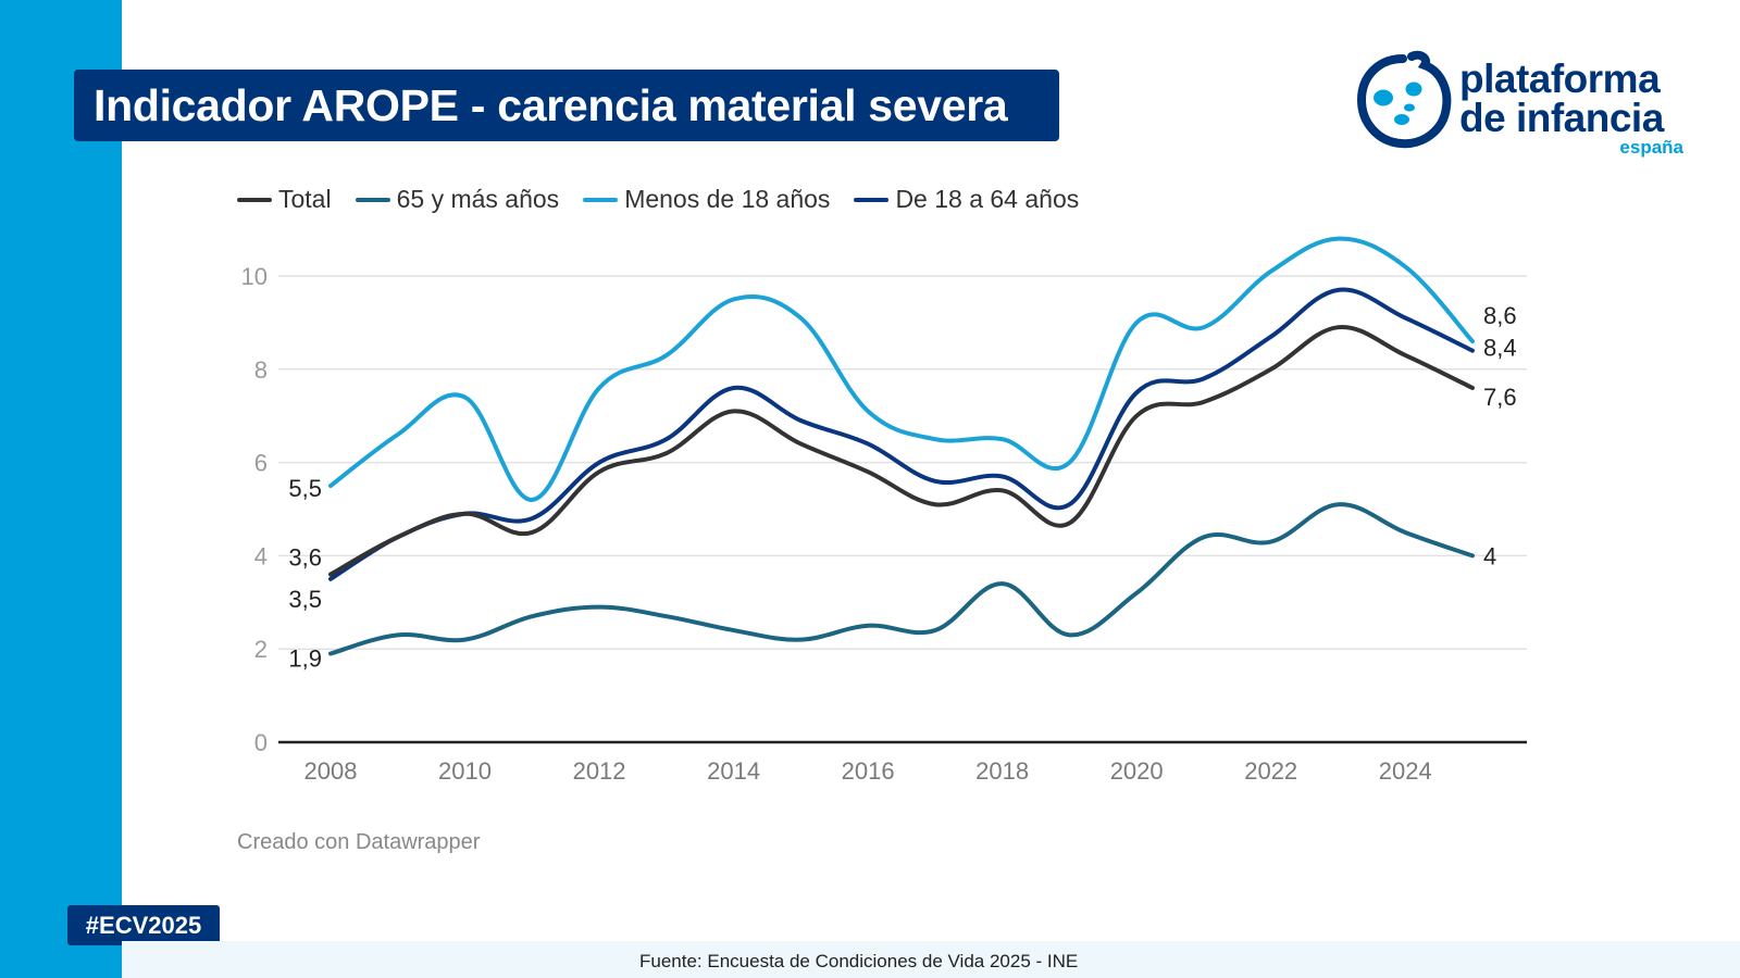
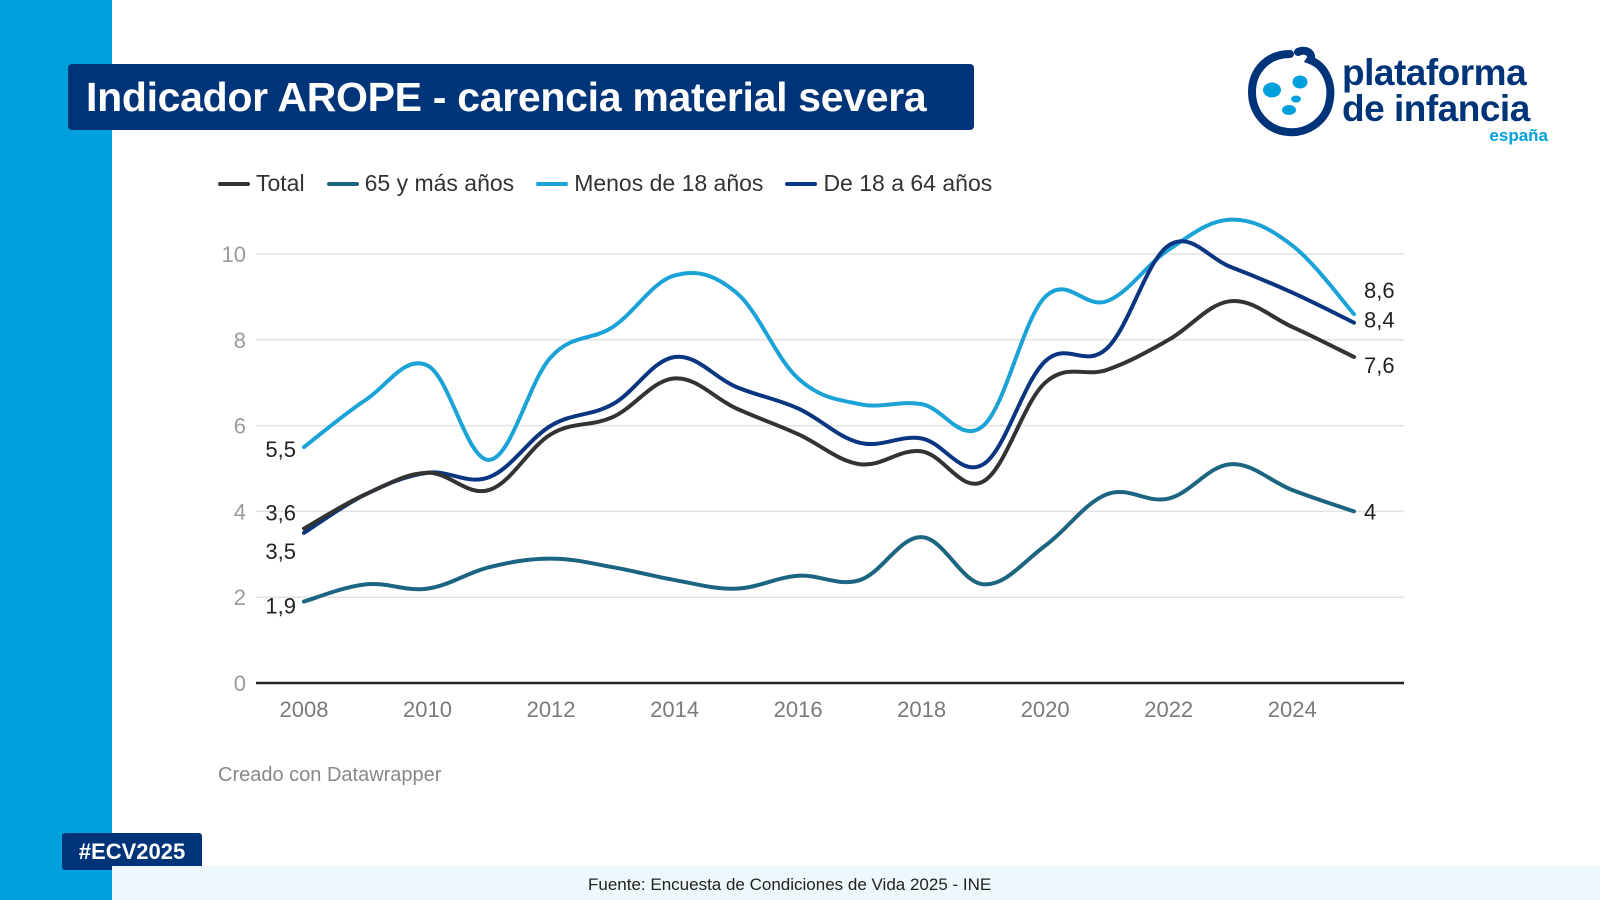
De 18 a 64 años/2022: 8.7 -> 10.2
